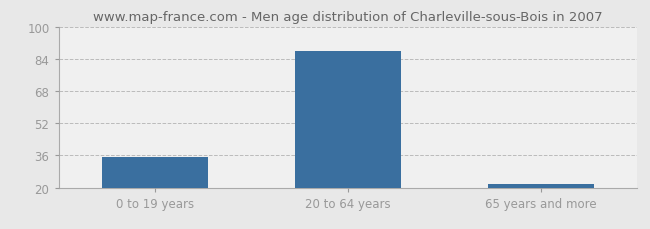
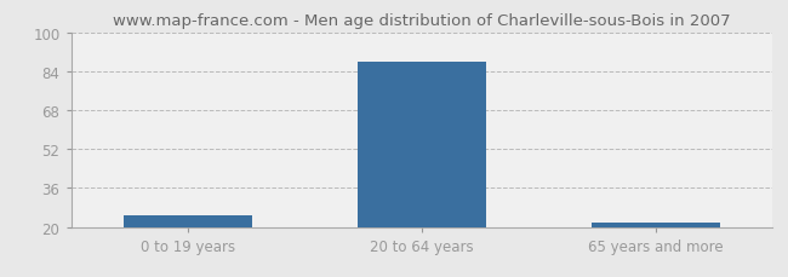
0 to 19 years: 35 -> 25
